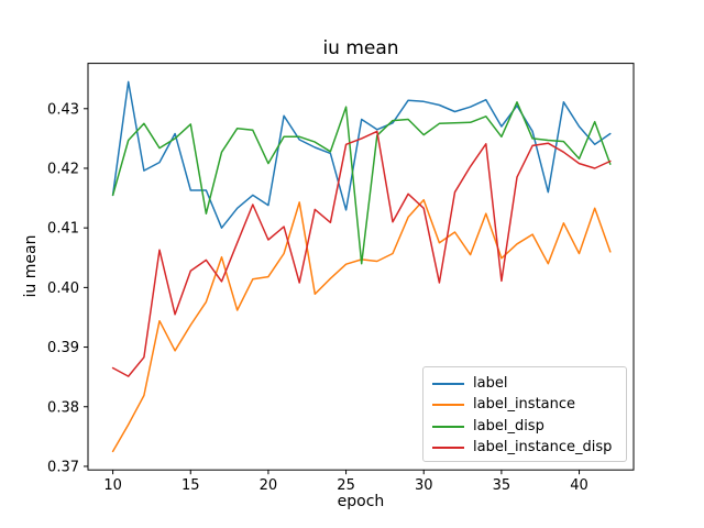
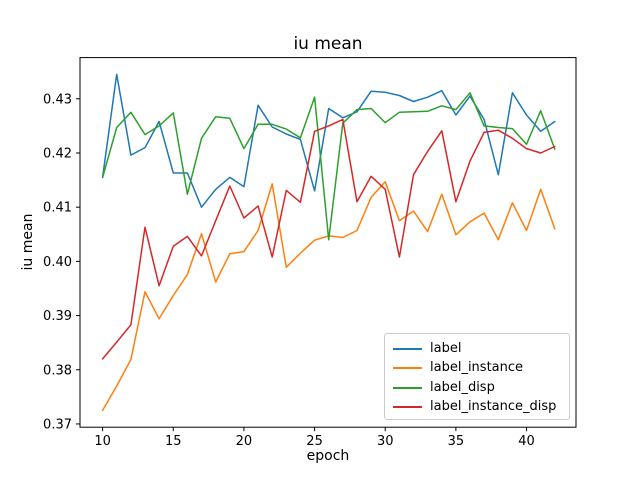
label_instance_disp/10: 0.387 -> 0.382
label_disp/35: 0.425 -> 0.428
label_instance_disp/35: 0.401 -> 0.411
